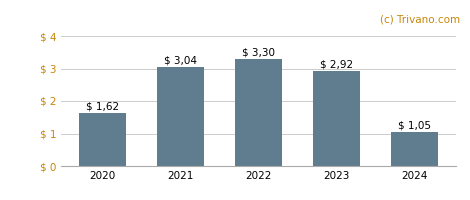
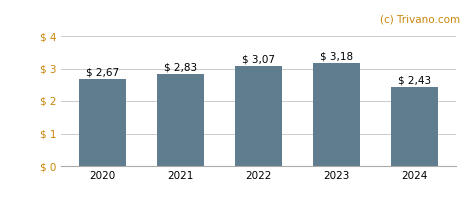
2020: 1,62 -> 2,67
2021: 3,04 -> 2,83
2022: 3,30 -> 3,07
2023: 2,92 -> 3,18
2024: 1,05 -> 2,43
